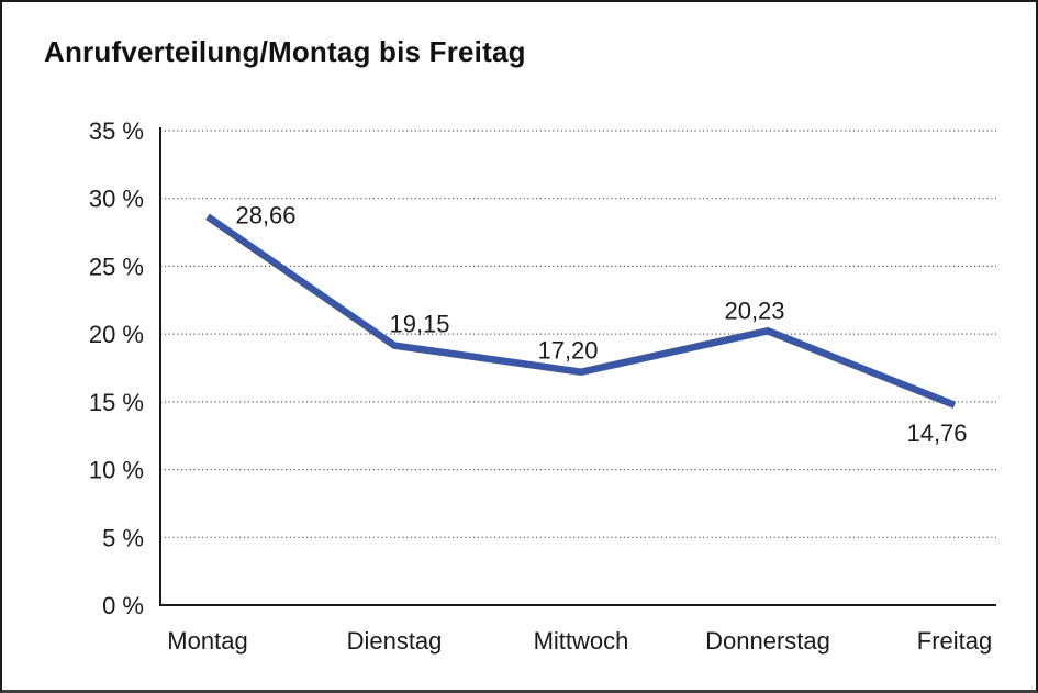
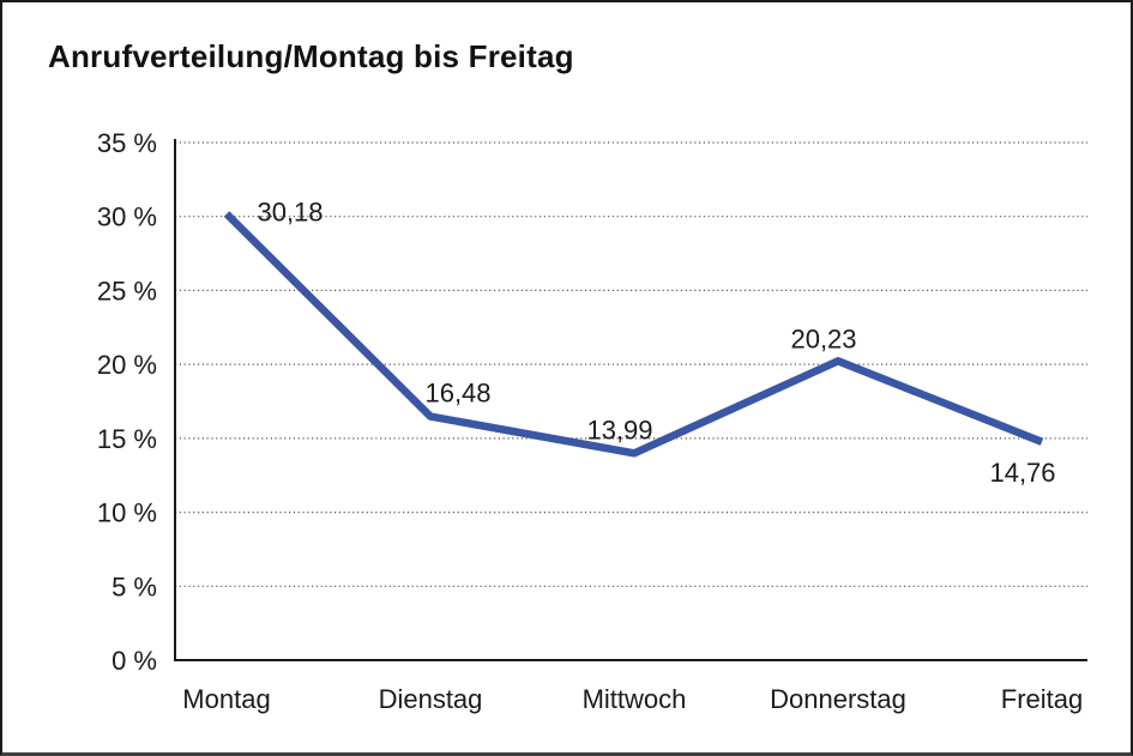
Montag: 28,66 -> 30,18
Dienstag: 19,15 -> 16,48
Mittwoch: 17,20 -> 13,99
